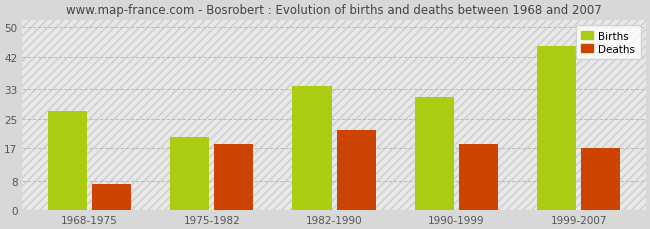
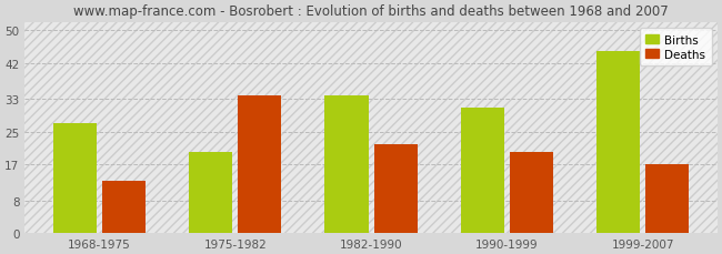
Deaths/1968-1975: 7 -> 13
Deaths/1975-1982: 18 -> 34
Deaths/1990-1999: 18 -> 20
